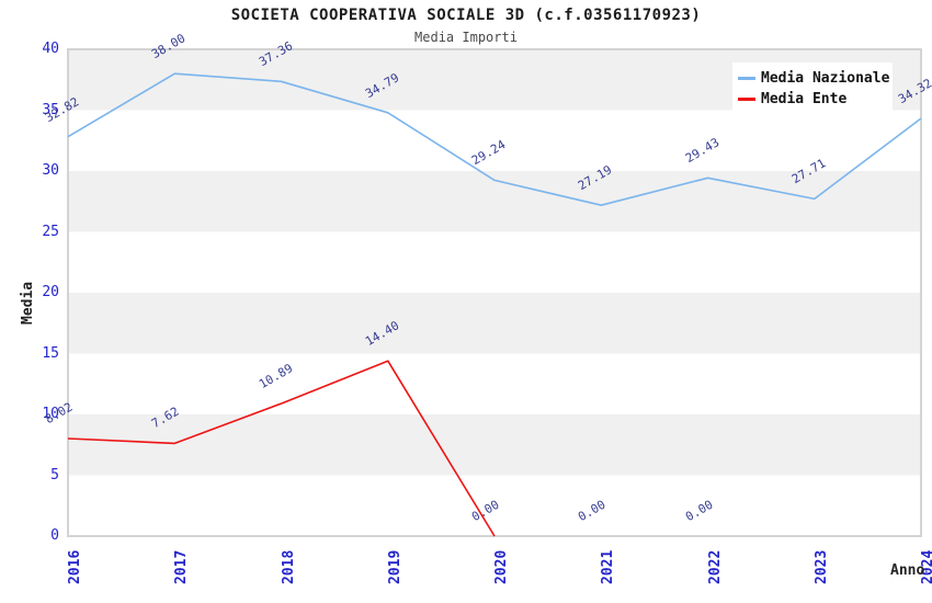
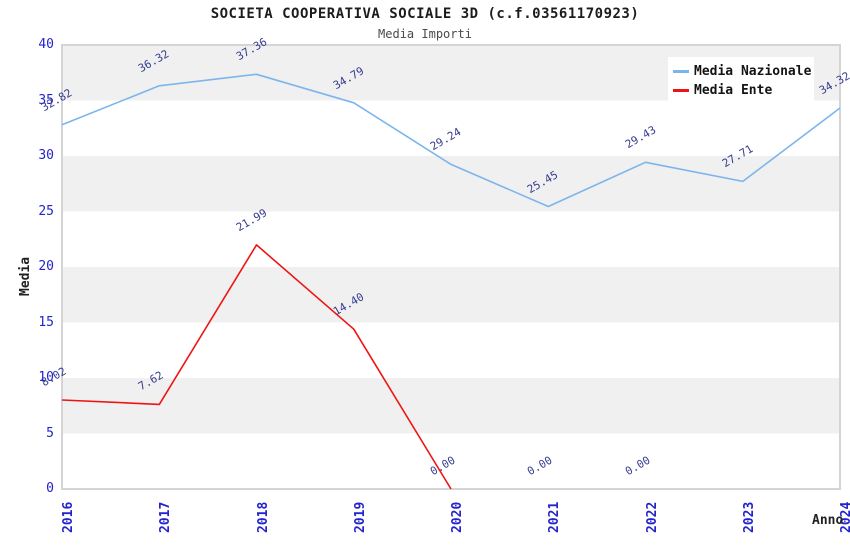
Media Nazionale/2017: 38.00 -> 36.32
Media Ente/2018: 10.89 -> 21.99
Media Nazionale/2021: 27.19 -> 25.45
